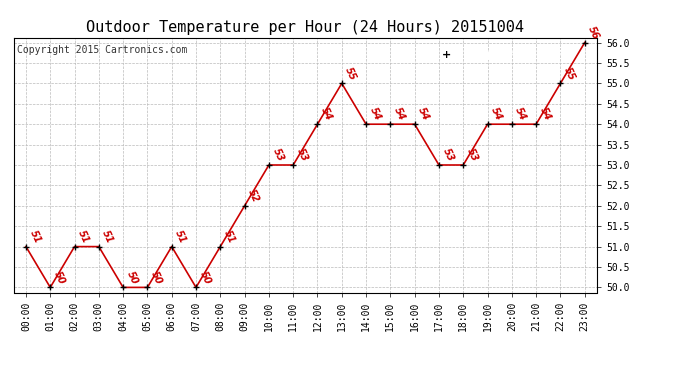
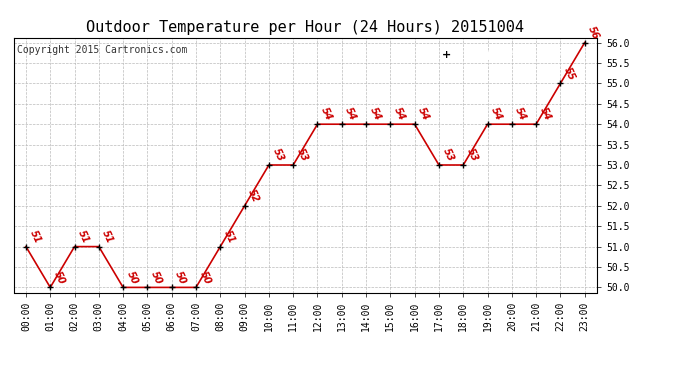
06:00: 51 -> 50
13:00: 55 -> 54
